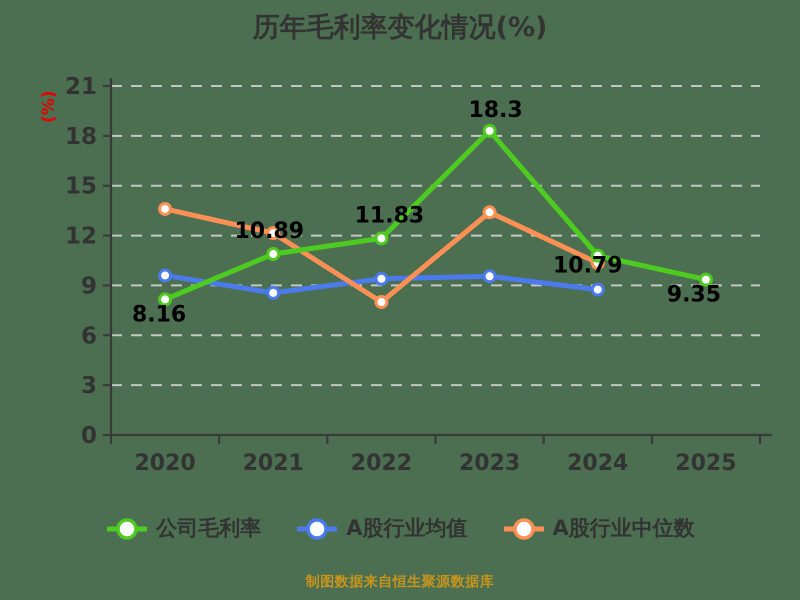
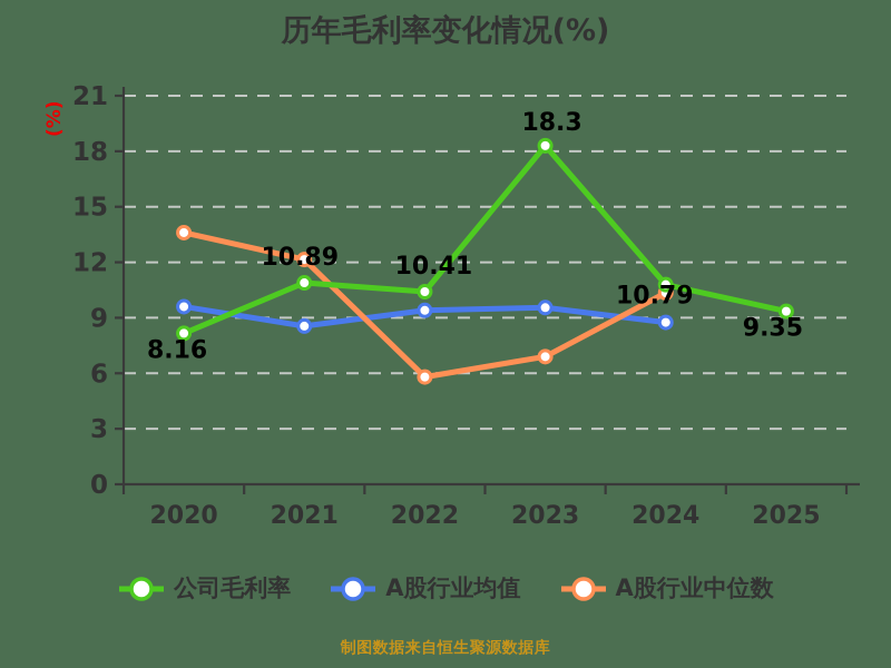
公司毛利率/2022: 11.83 -> 10.41
A股行业中位数/2022: 8.0 -> 5.8
A股行业中位数/2023: 13.4 -> 6.9
